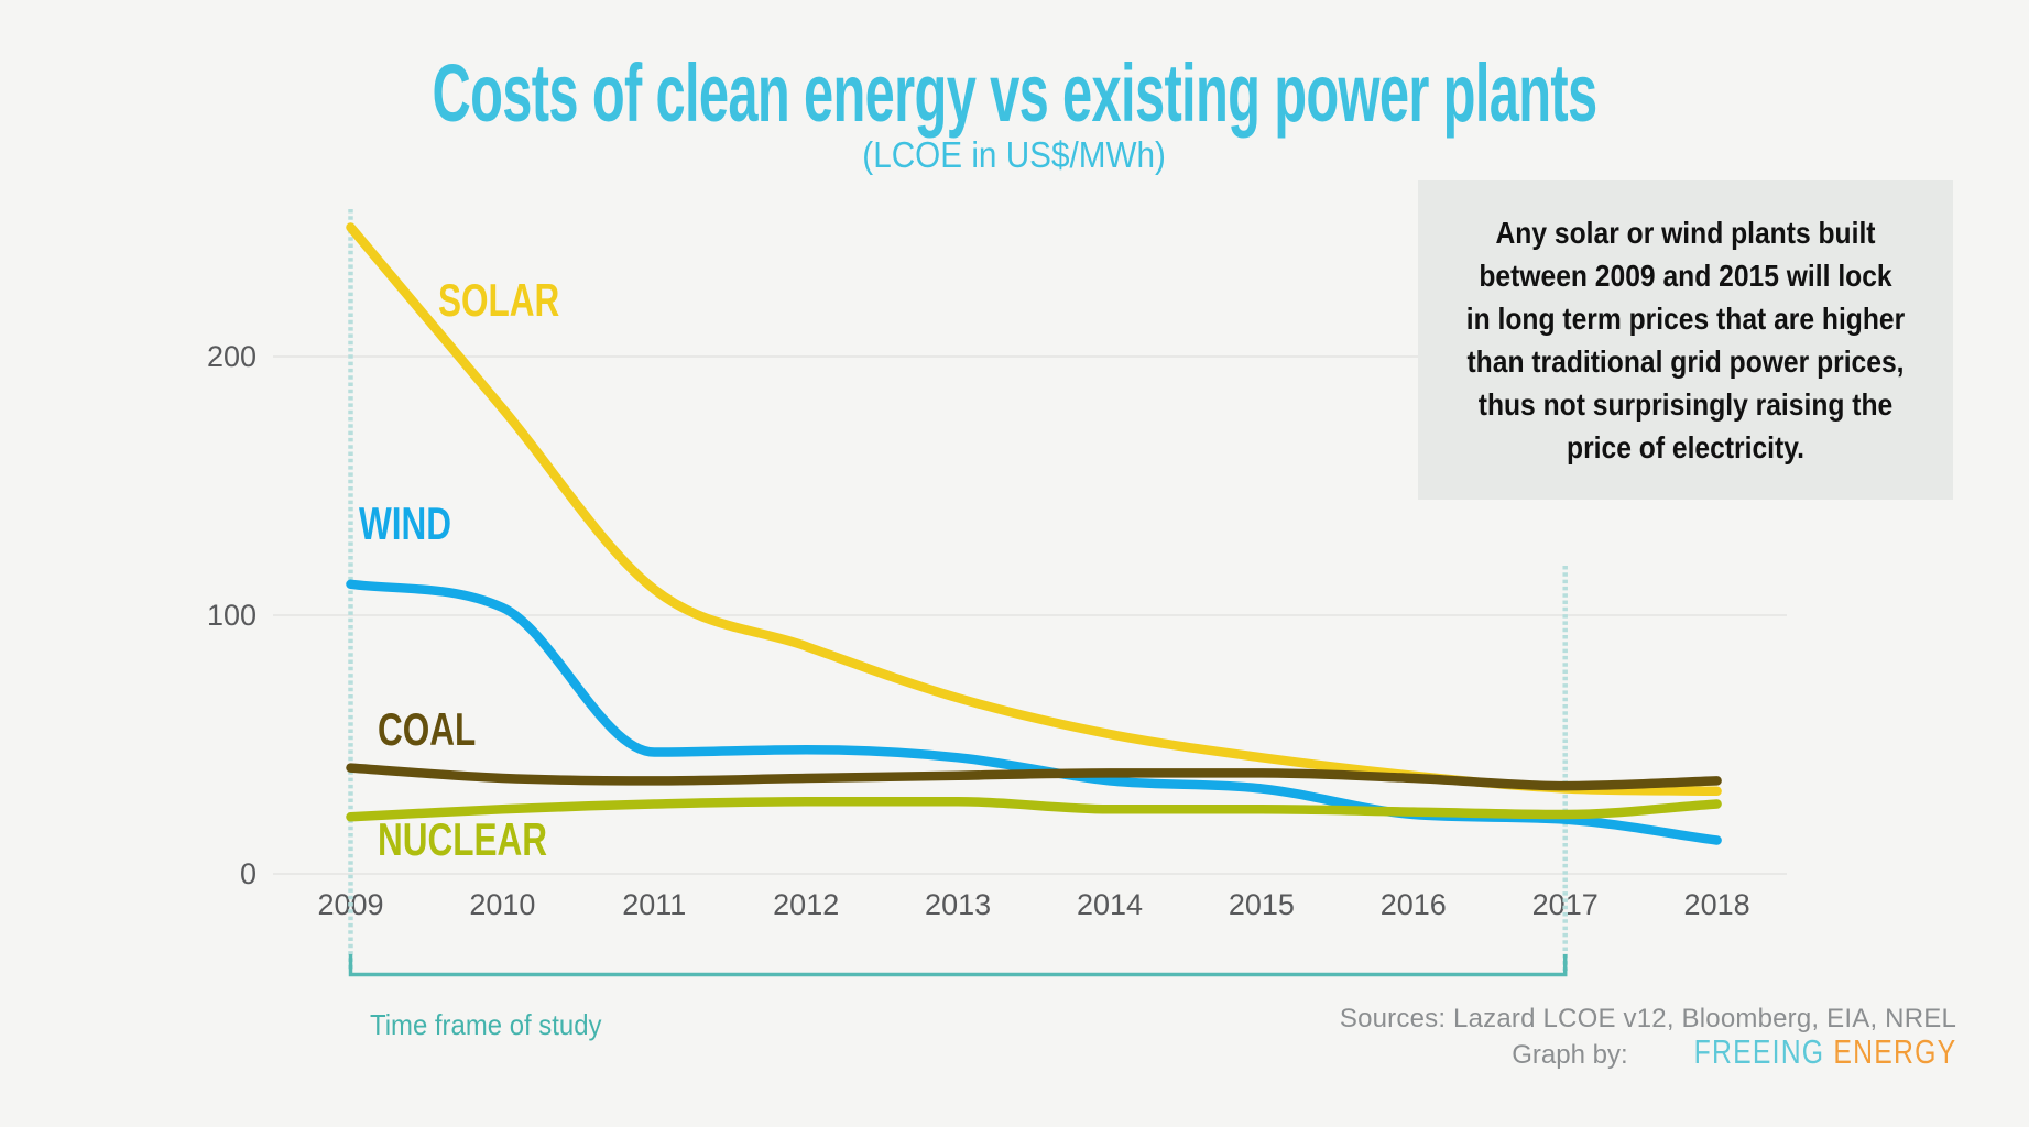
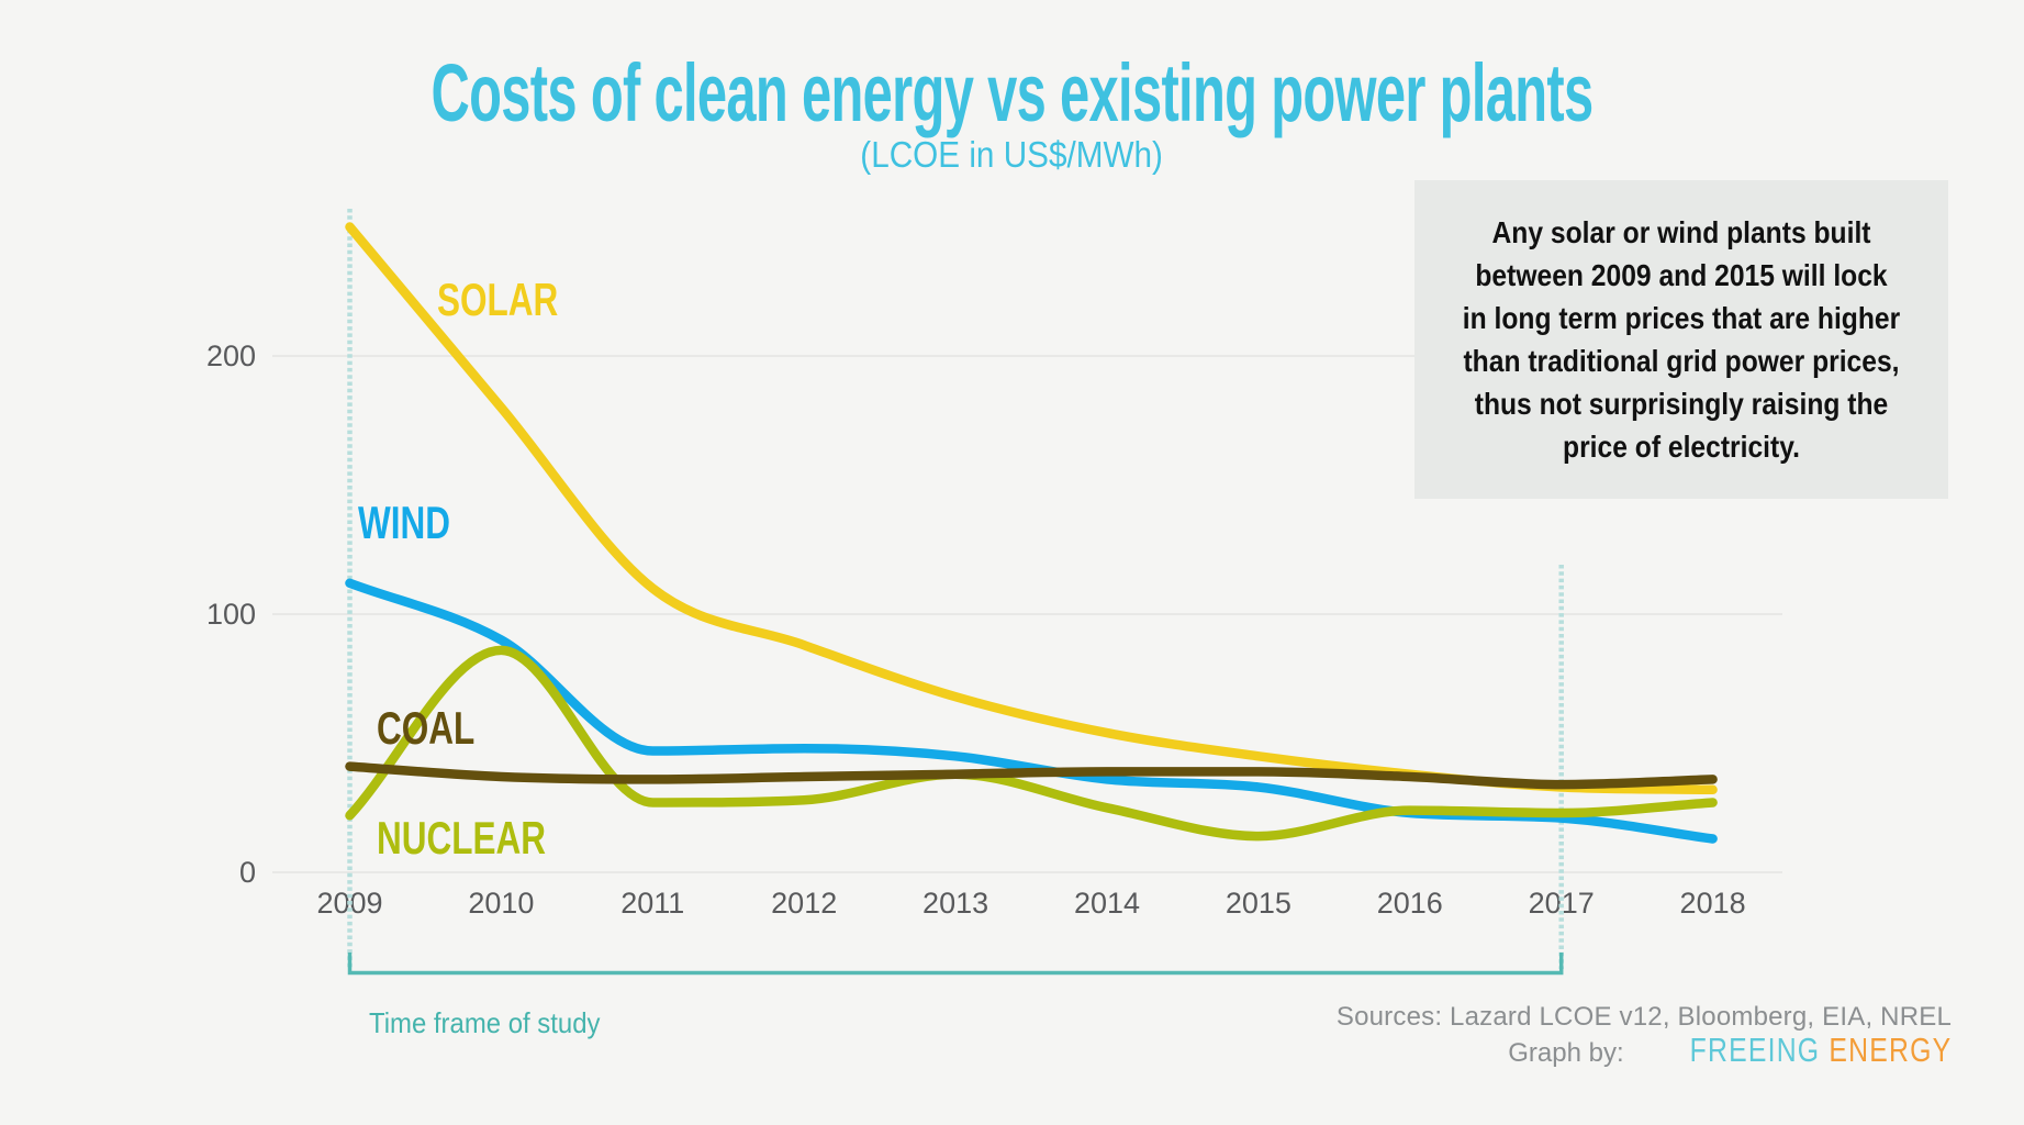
WIND/2010: 103 -> 90
NUCLEAR/2010: 25 -> 86
NUCLEAR/2013: 28 -> 38
NUCLEAR/2015: 25 -> 14
